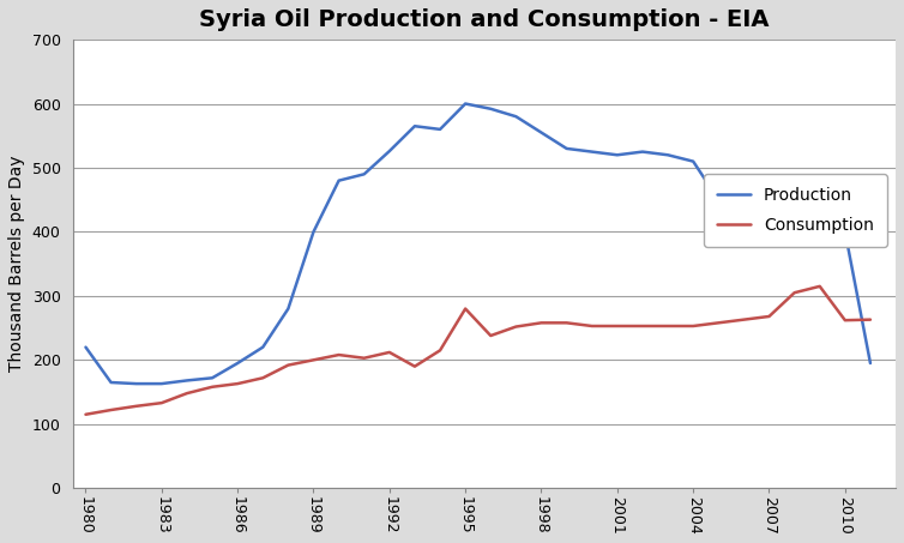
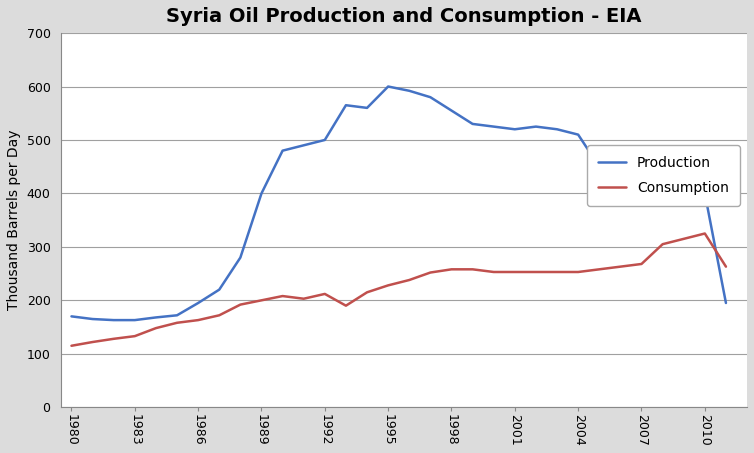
Production/1980: 220 -> 170
Production/1992: 526 -> 500
Consumption/1995: 280 -> 228
Consumption/2010: 262 -> 325
